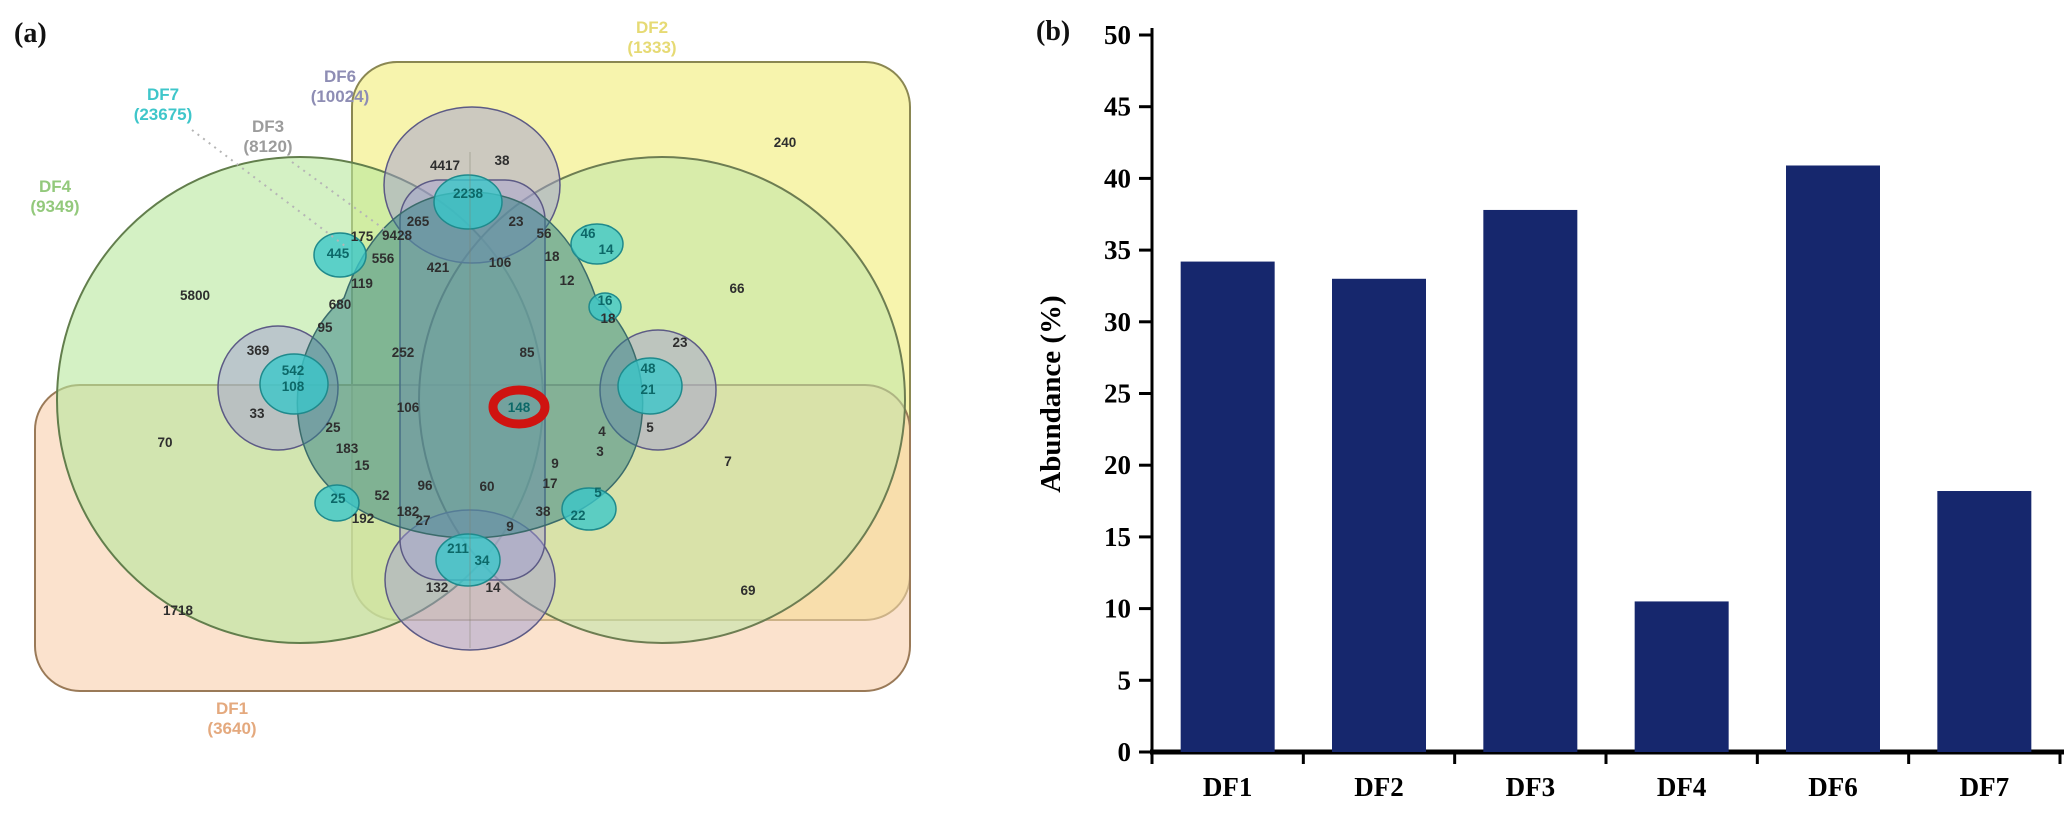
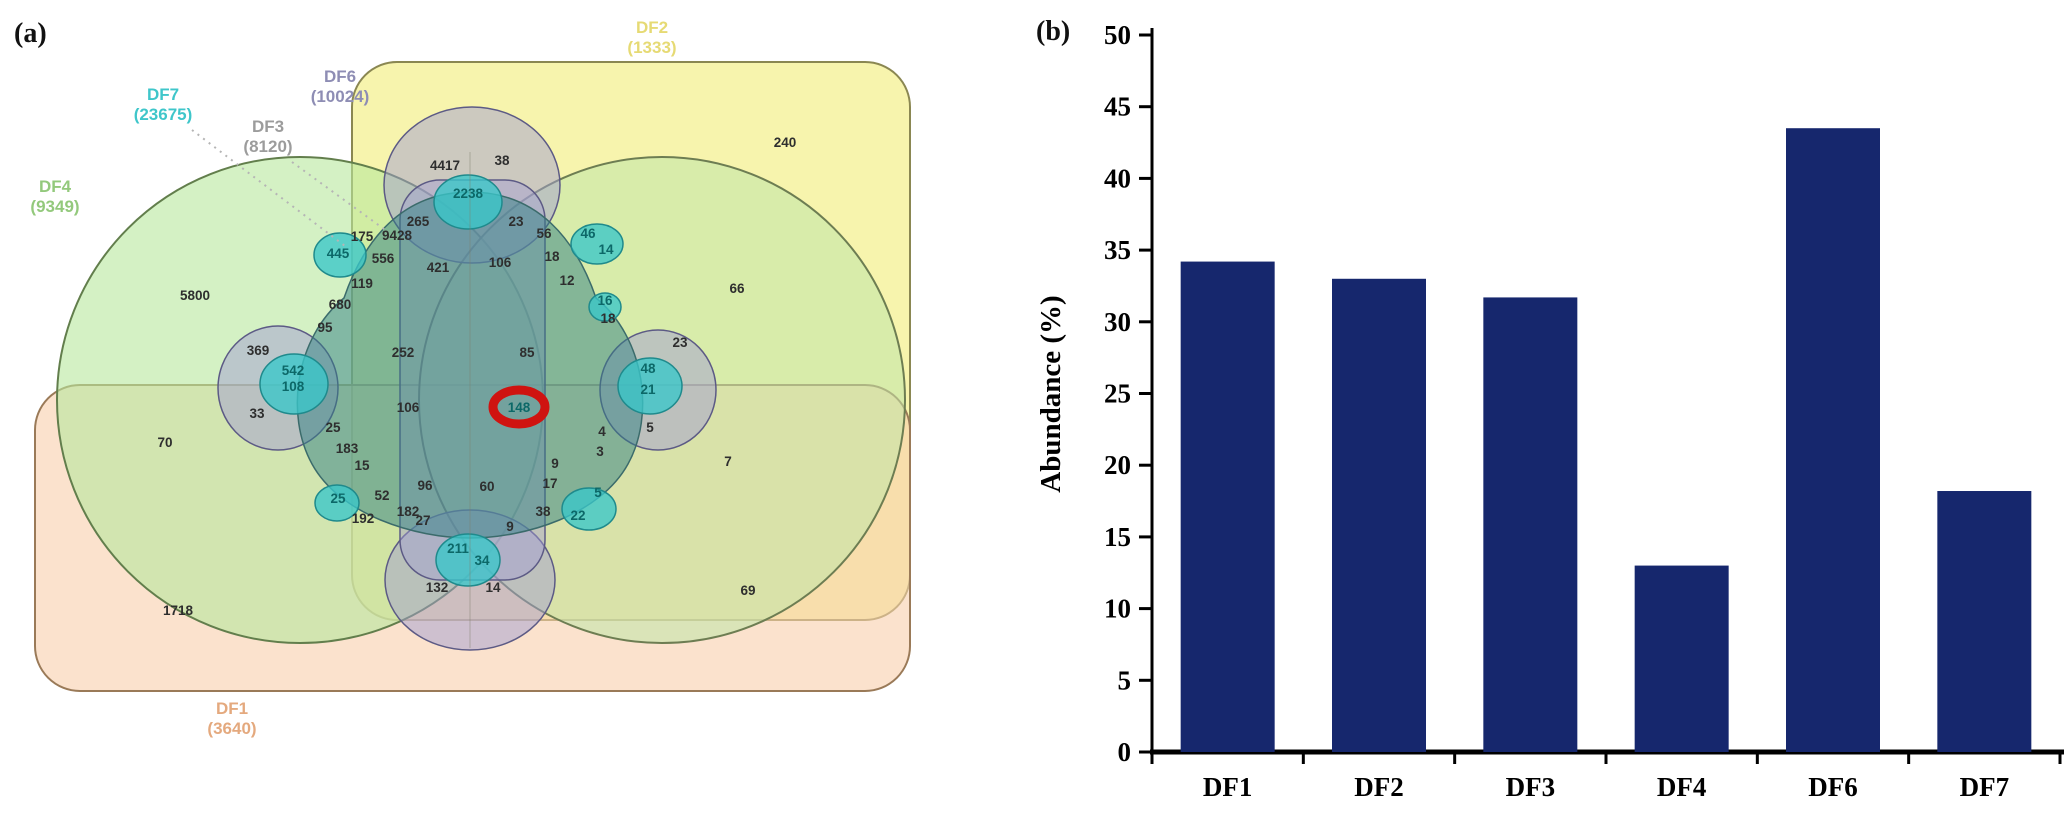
DF3: 37.8 -> 31.7
DF4: 10.5 -> 13.0
DF6: 40.9 -> 43.5
